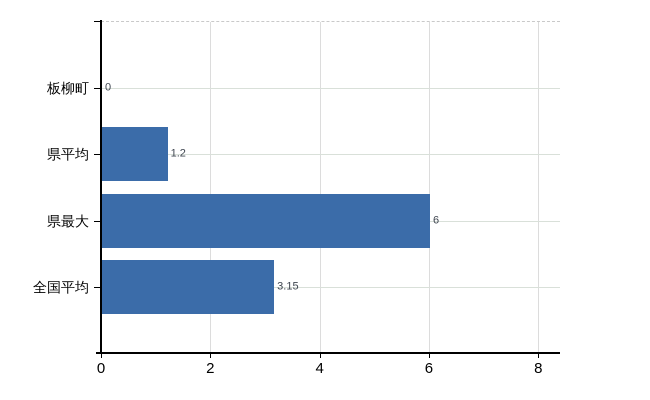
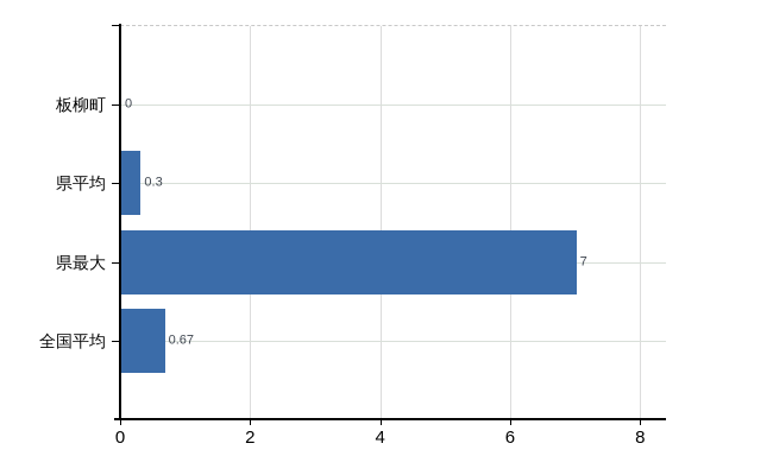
県平均: 1.2 -> 0.3
県最大: 6 -> 7
全国平均: 3.15 -> 0.67
